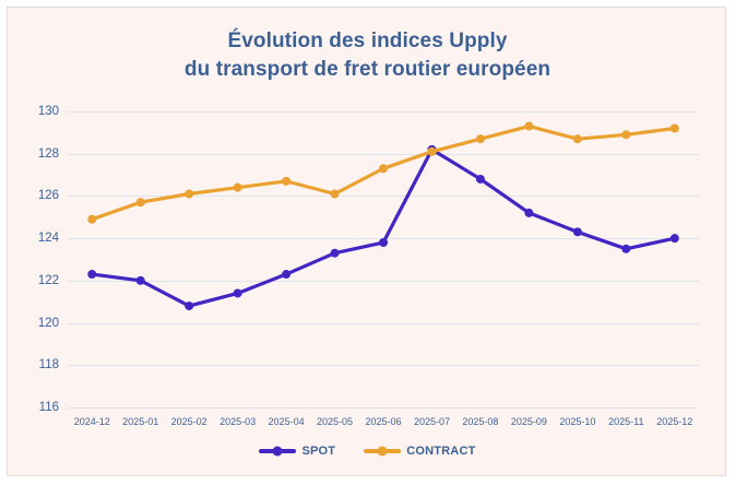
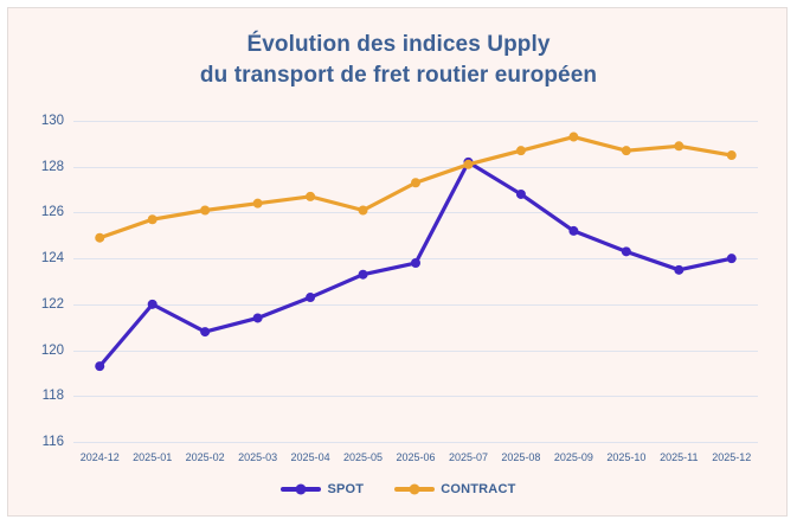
SPOT/2024-12: 122.3 -> 119.3
CONTRACT/2025-12: 129.2 -> 128.5
